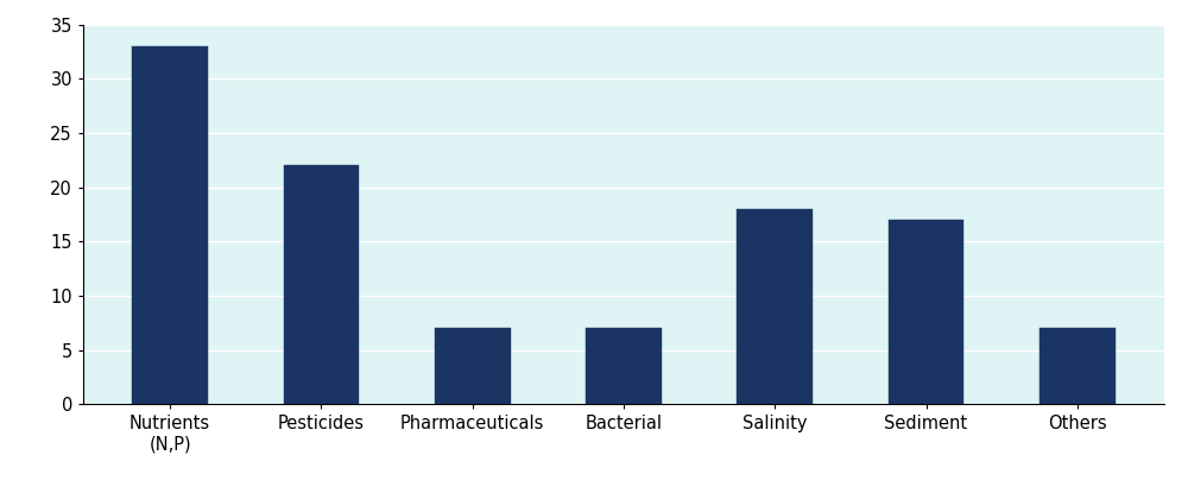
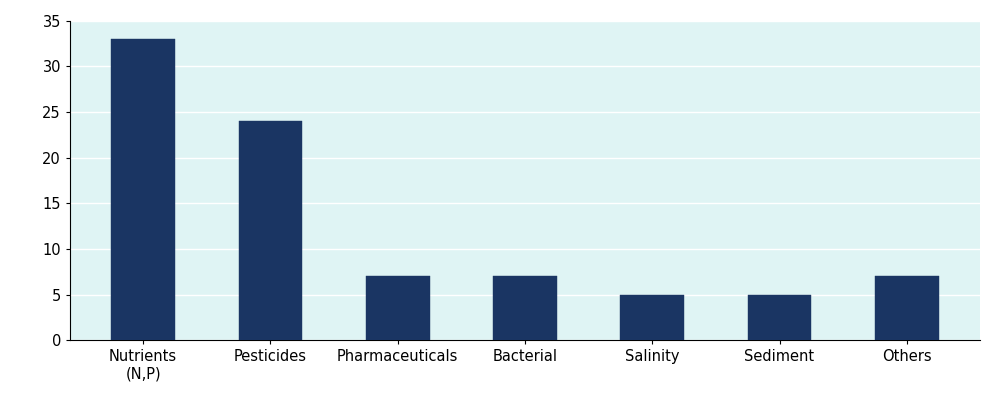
Pesticides: 22 -> 24
Salinity: 18 -> 5
Sediment: 17 -> 5
